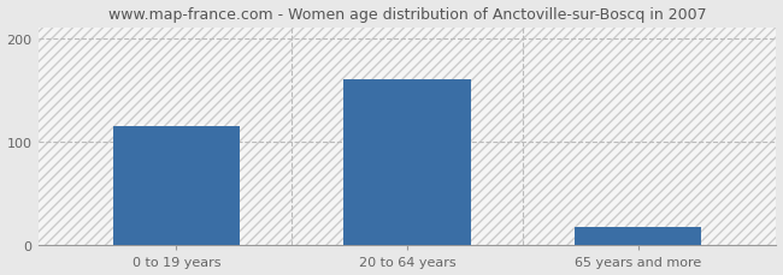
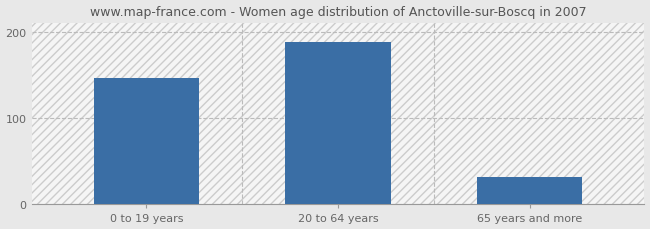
0 to 19 years: 115 -> 146
20 to 64 years: 160 -> 188
65 years and more: 18 -> 32
